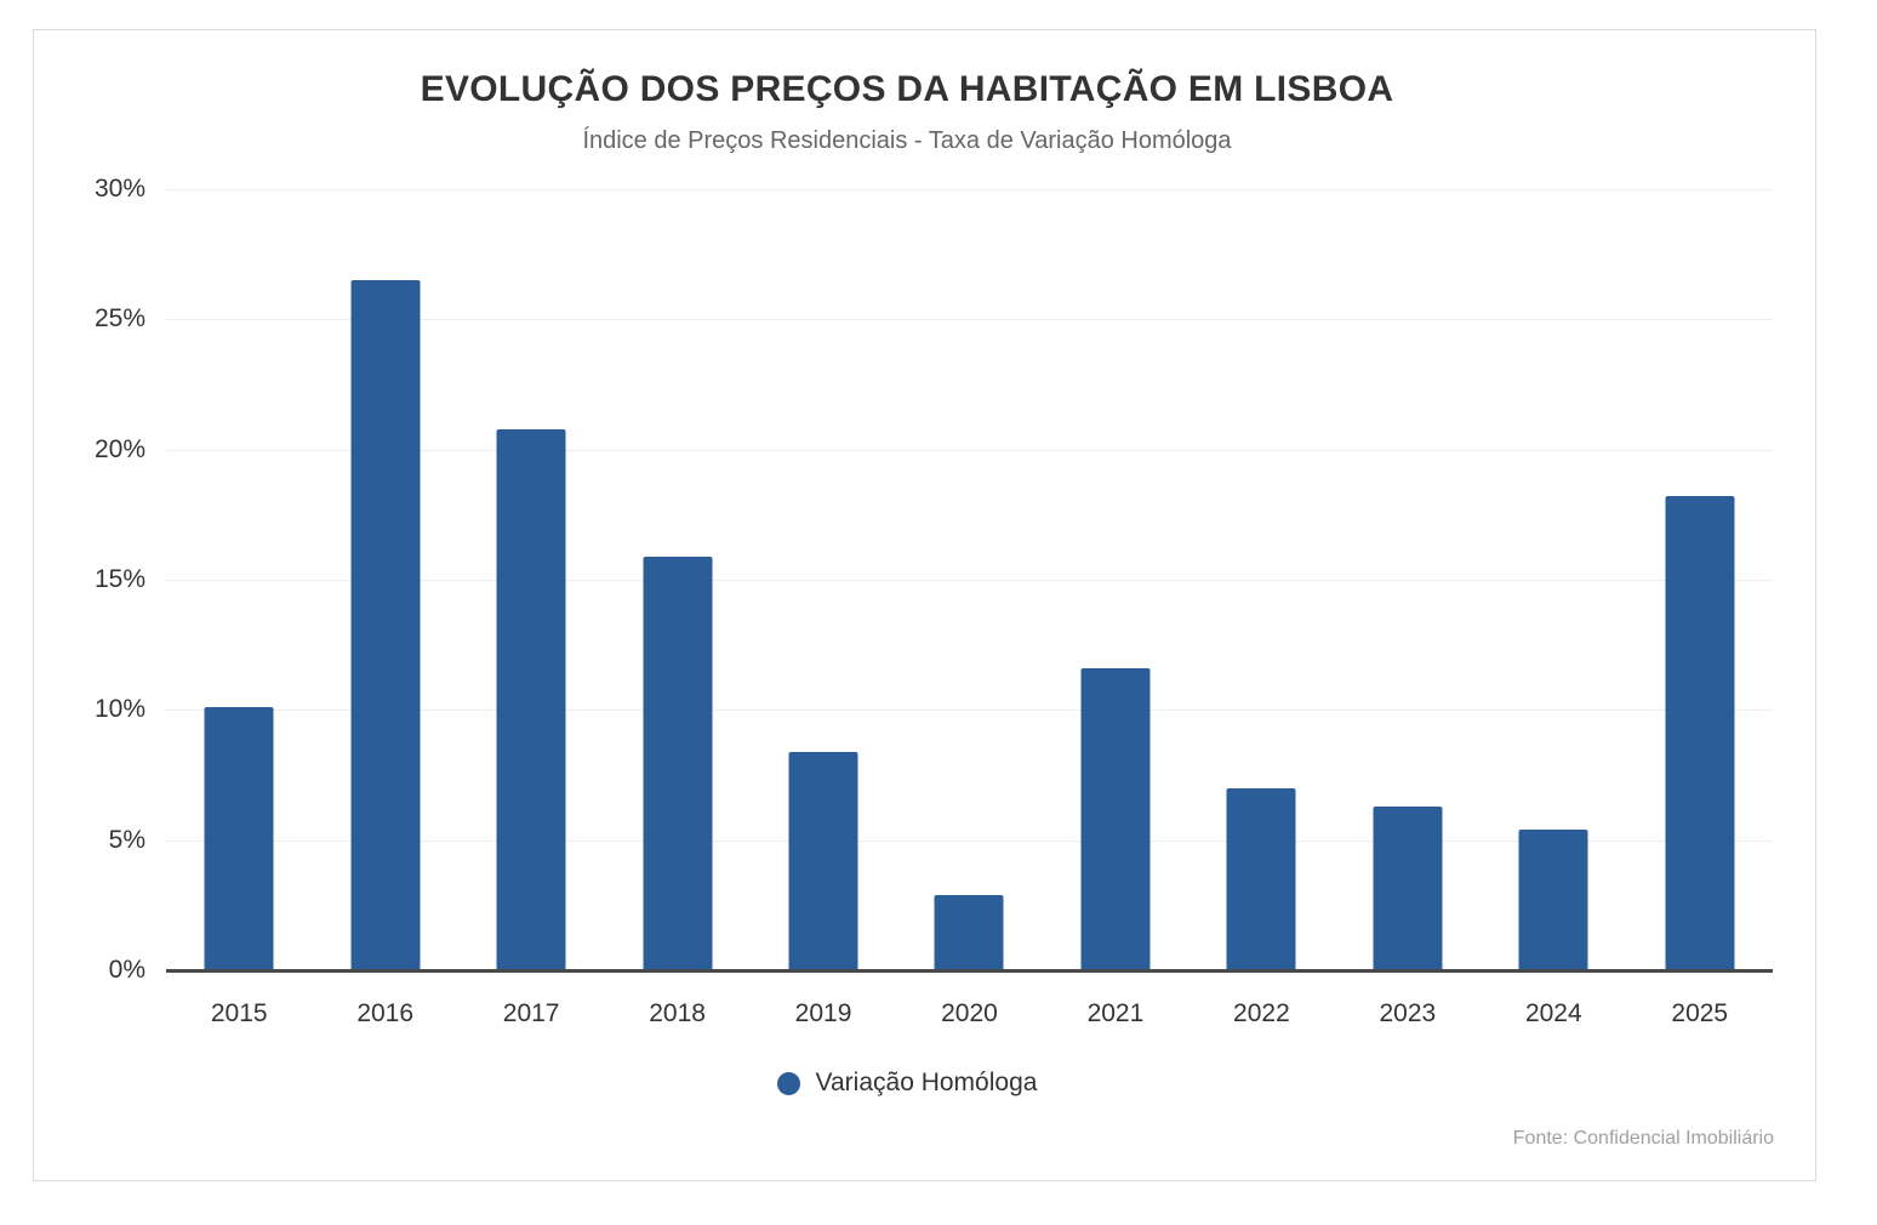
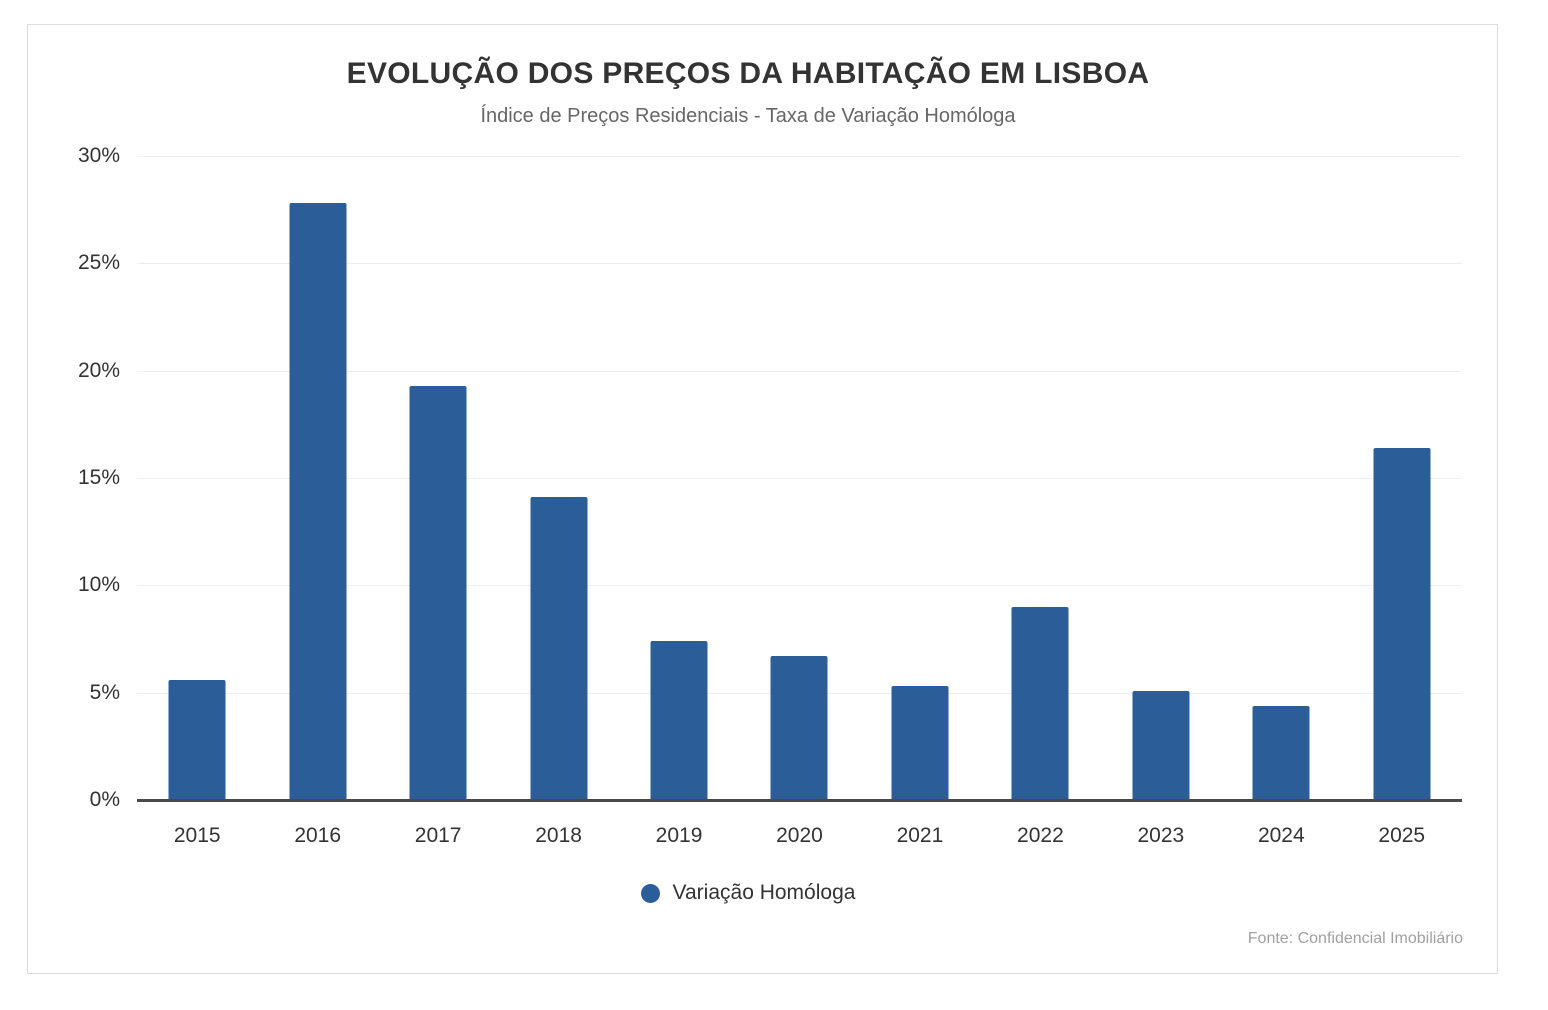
2015: 10.1% -> 5.6%
2016: 26.5% -> 27.8%
2017: 20.8% -> 19.3%
2018: 15.9% -> 14.1%
2019: 8.4% -> 7.4%
2020: 2.9% -> 6.7%
2021: 11.6% -> 5.3%
2022: 7.0% -> 9.0%
2023: 6.3% -> 5.1%
2024: 5.4% -> 4.4%
2025: 18.2% -> 16.4%
